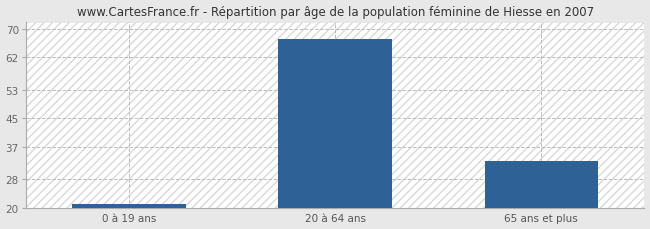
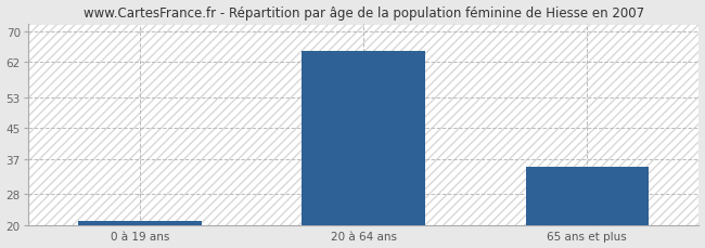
20 à 64 ans: 67 -> 65
65 ans et plus: 33 -> 35
